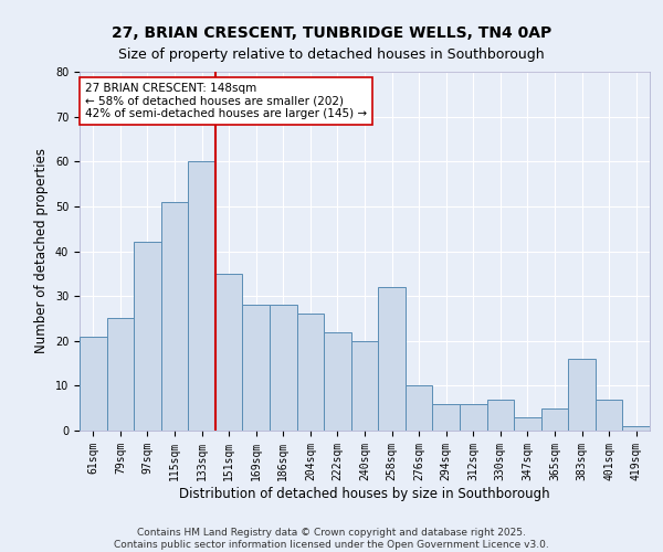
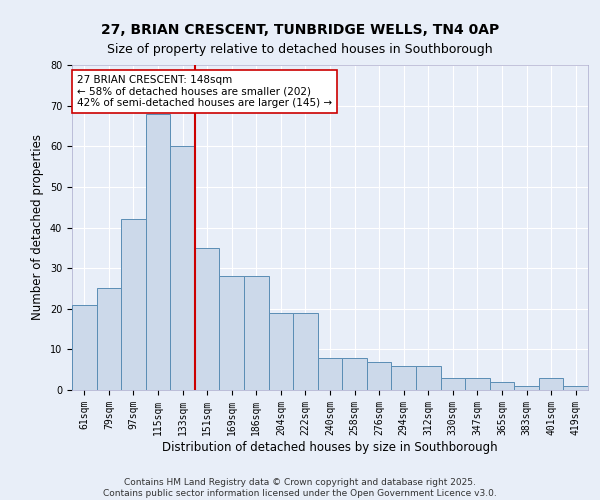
115sqm: 51 -> 68
204sqm: 26 -> 19
222sqm: 22 -> 19
240sqm: 20 -> 8
258sqm: 32 -> 8
276sqm: 10 -> 7
330sqm: 7 -> 3
365sqm: 5 -> 2
383sqm: 16 -> 1
401sqm: 7 -> 3
